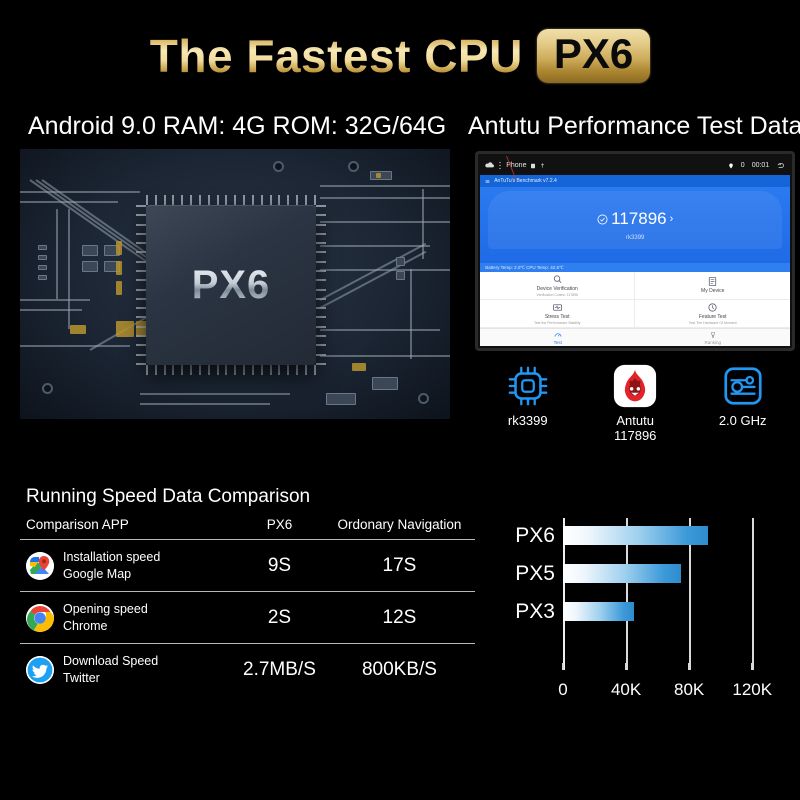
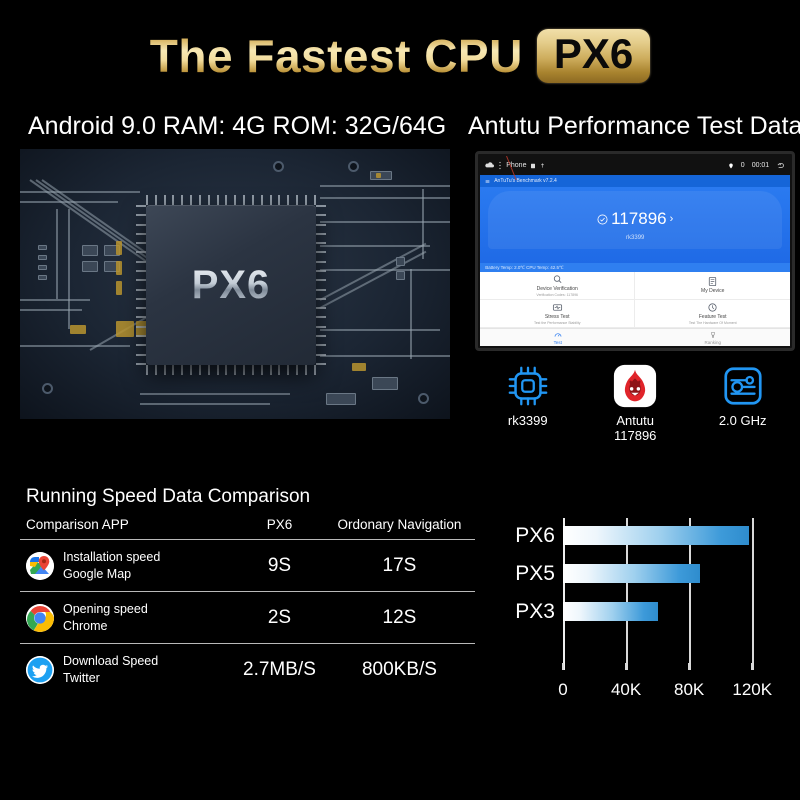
PX6: 92K -> 118K
PX5: 75K -> 87K
PX3: 45K -> 60K
